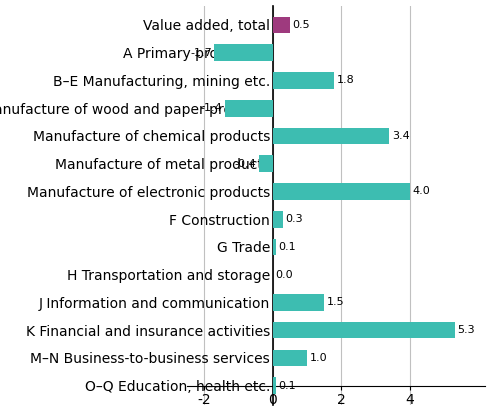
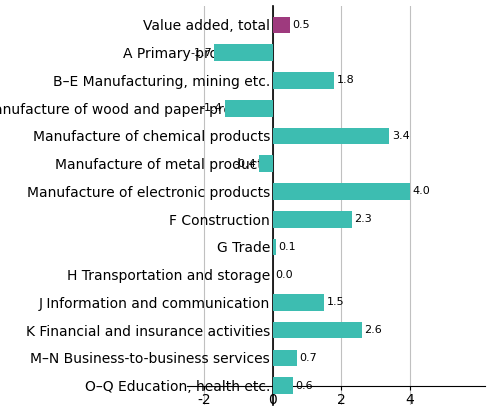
F Construction: 0.3 -> 2.3
K Financial and insurance activities: 5.3 -> 2.6
M–N Business-to-business services: 1.0 -> 0.7
O–Q Education, health etc.: 0.1 -> 0.6
